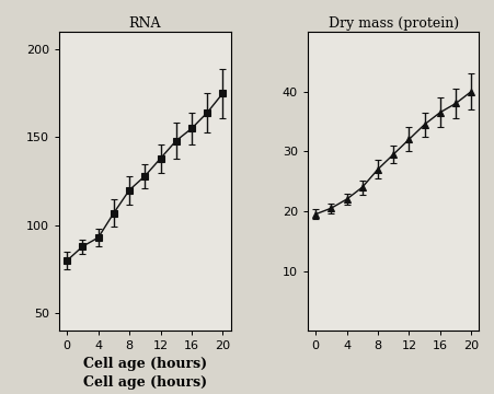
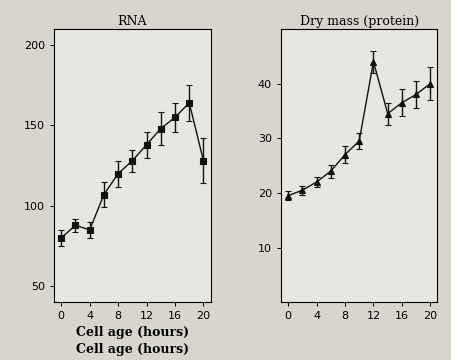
RNA/4: 93 -> 85
RNA/20: 175 -> 128
Dry mass (protein)/12: 32.0 -> 44.0
